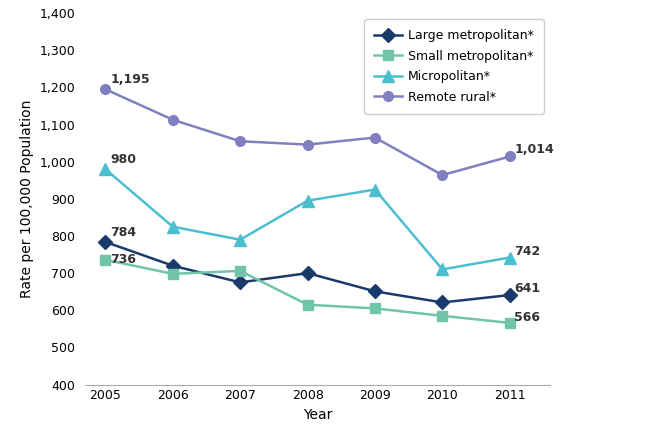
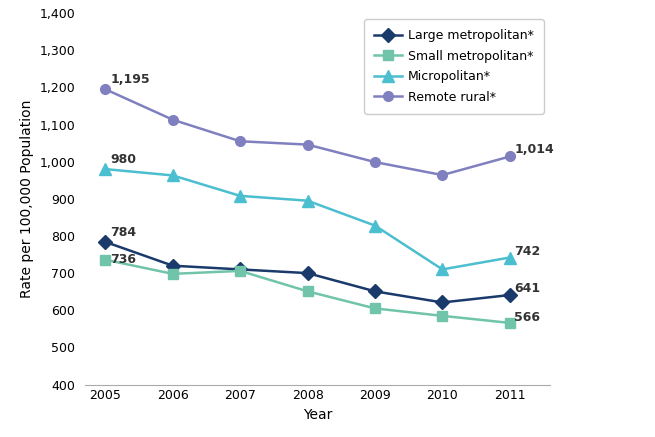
Micropolitan*/2006: 825 -> 963
Large metropolitan*/2007: 675 -> 710
Micropolitan*/2007: 790 -> 908
Small metropolitan*/2008: 615 -> 651
Micropolitan*/2009: 925 -> 828
Remote rural*/2009: 1,065 -> 999
